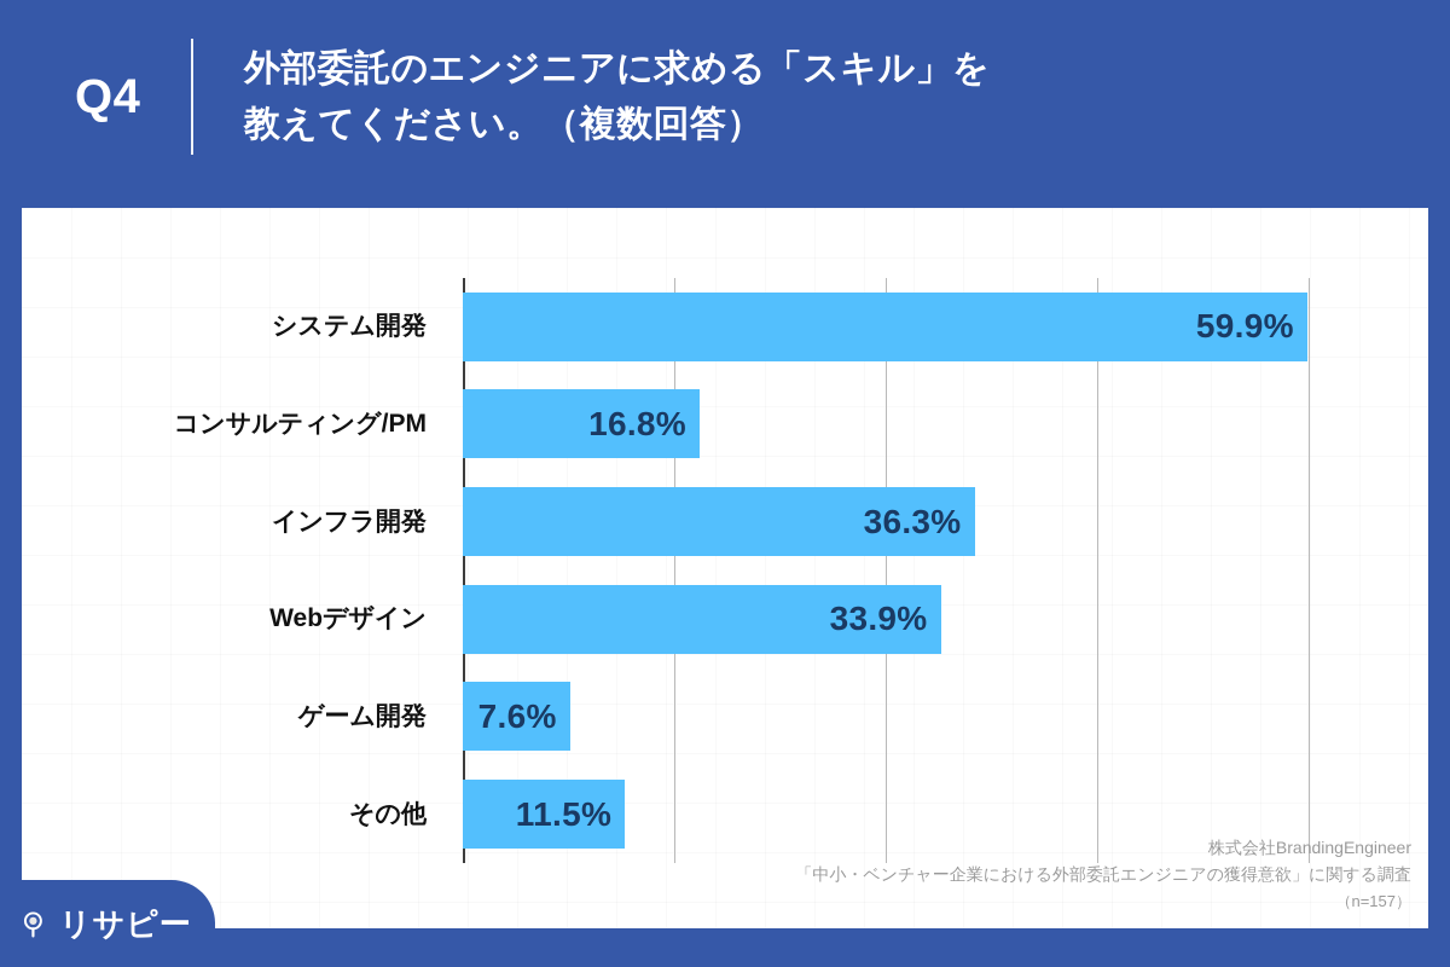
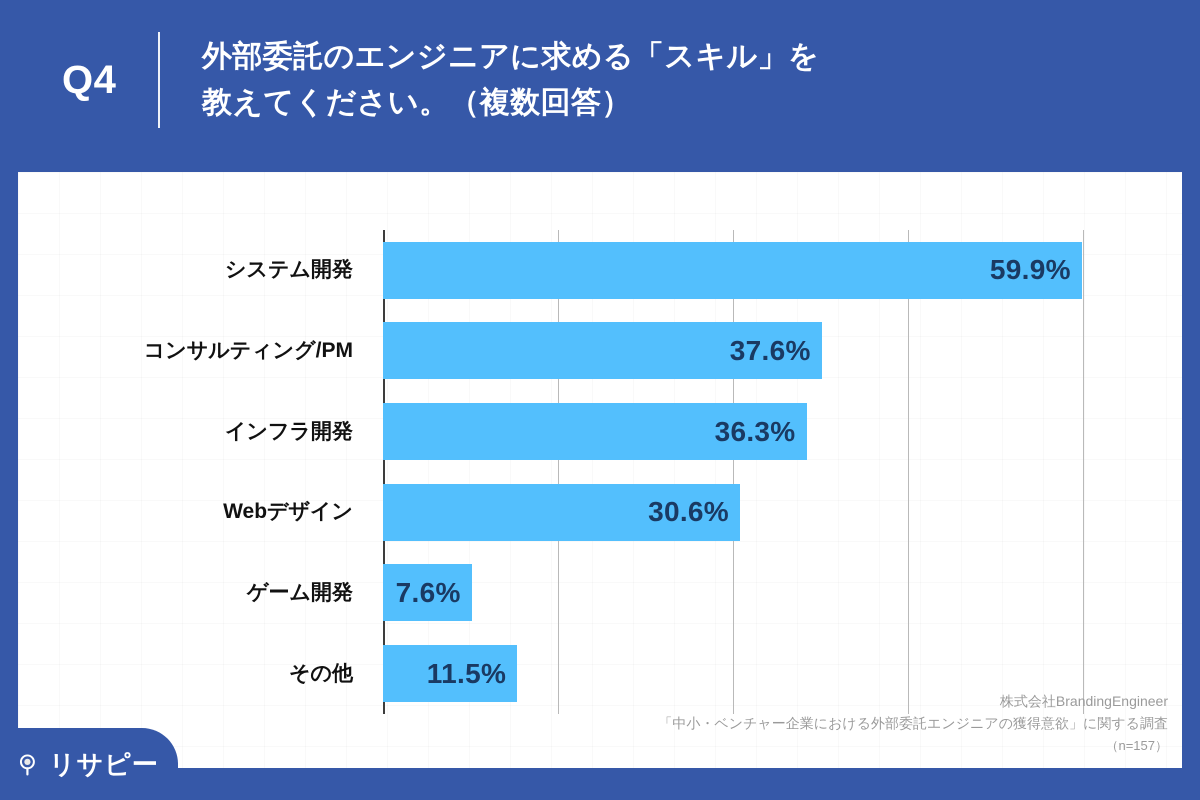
コンサルティング/PM: 16.8% -> 37.6%
Webデザイン: 33.9% -> 30.6%
